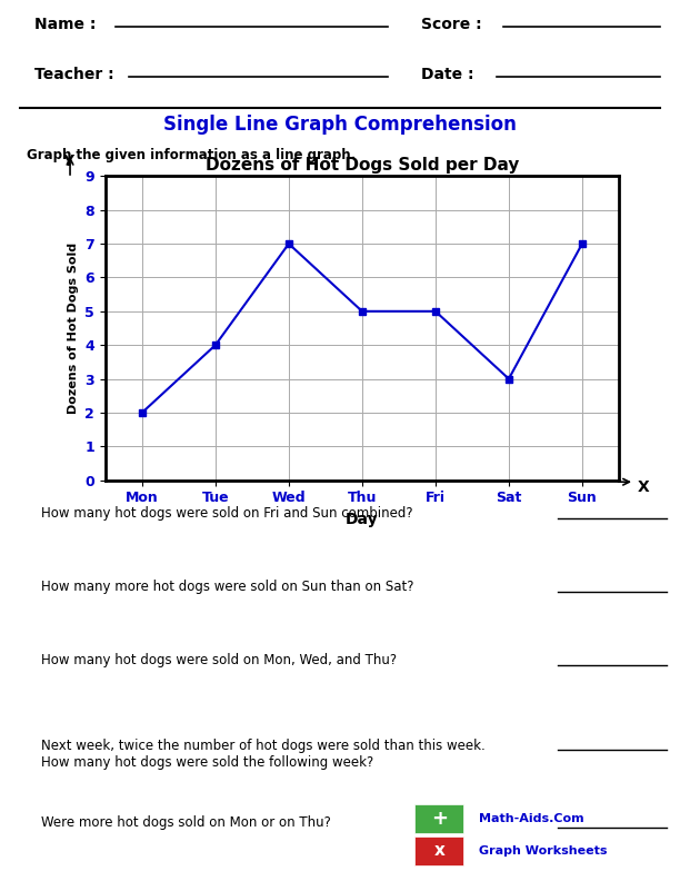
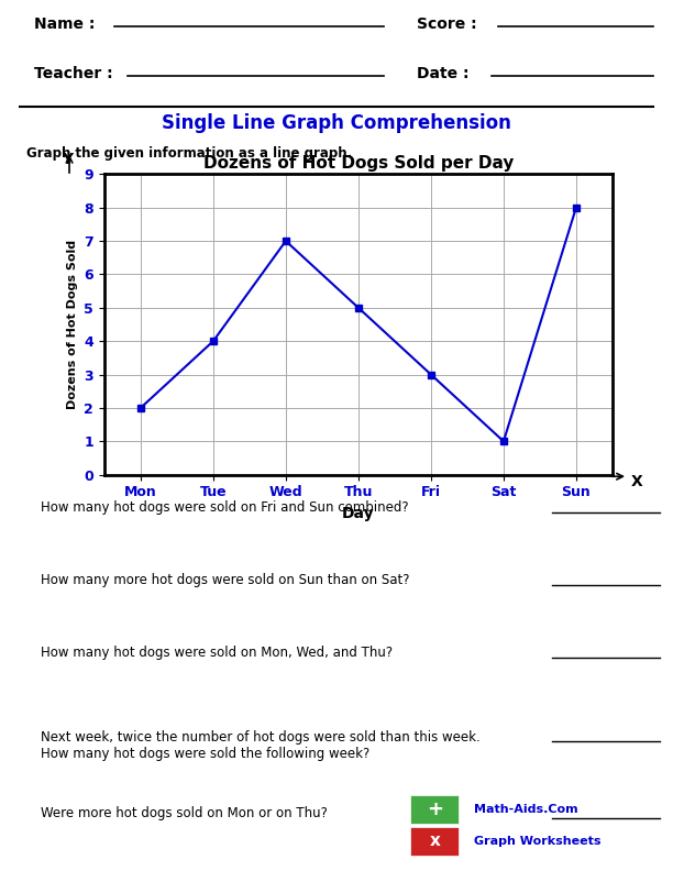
Fri: 5 -> 3
Sat: 3 -> 1
Sun: 7 -> 8
